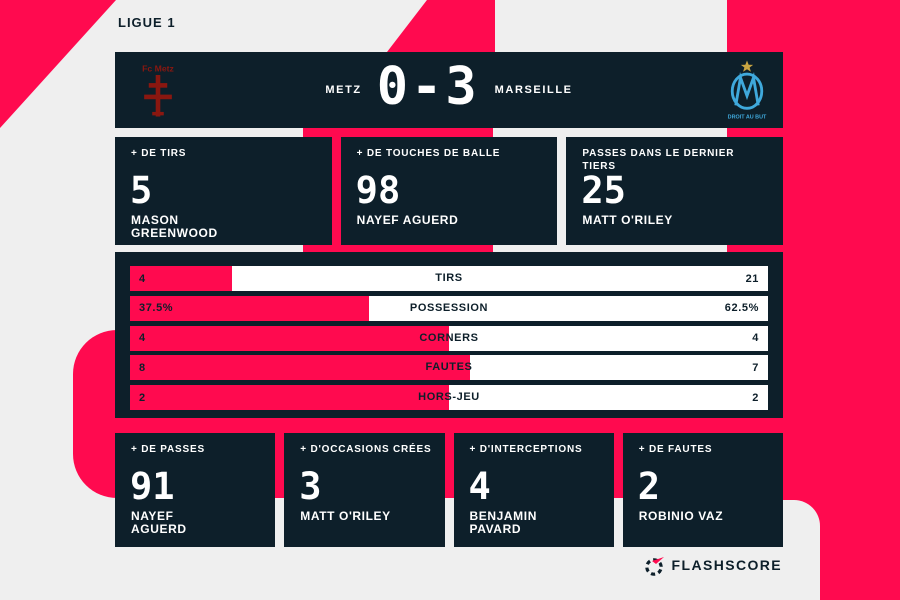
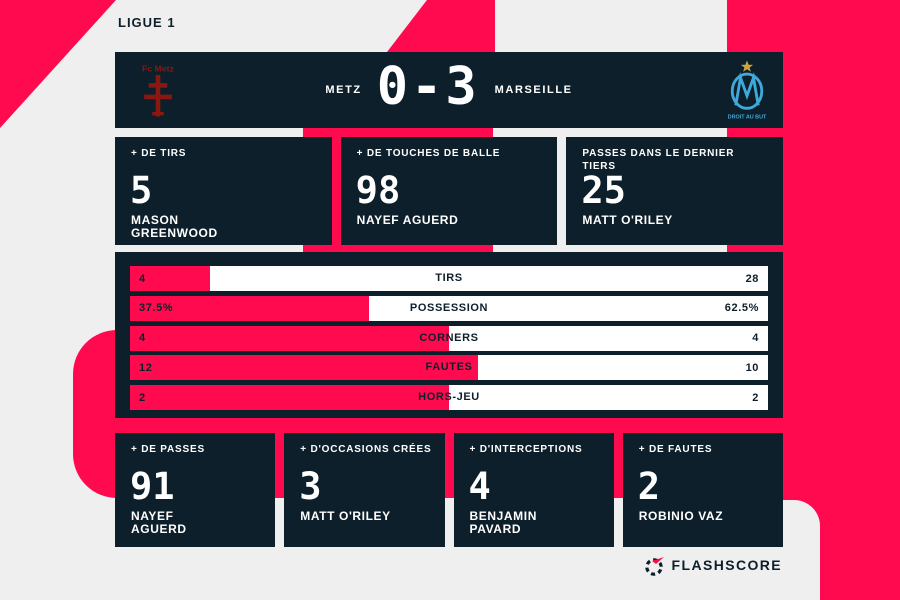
MARSEILLE/TIRS: 21 -> 28
METZ/FAUTES: 8 -> 12
MARSEILLE/FAUTES: 7 -> 10
